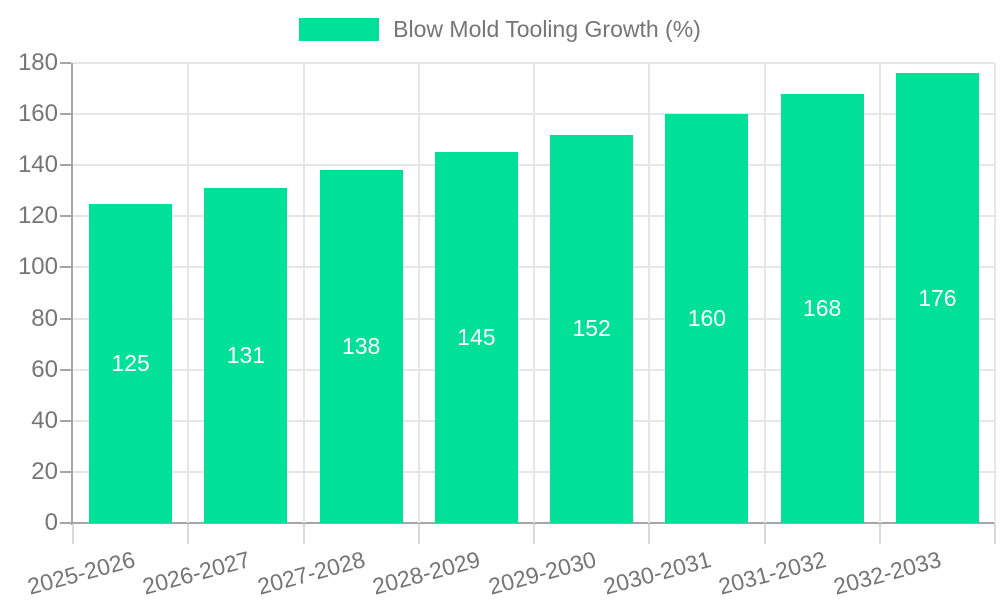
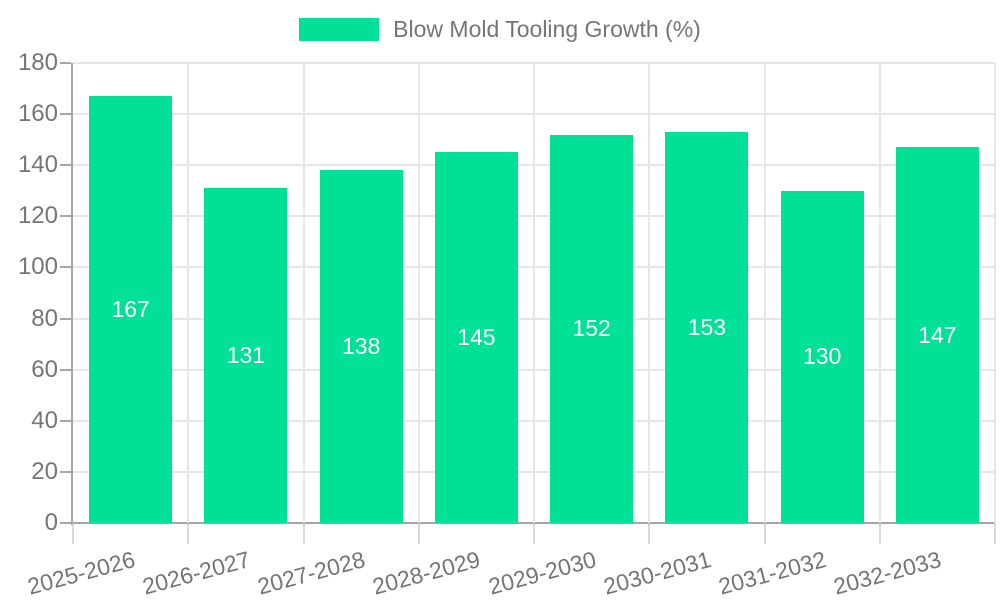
2025-2026: 125 -> 167
2030-2031: 160 -> 153
2031-2032: 168 -> 130
2032-2033: 176 -> 147
